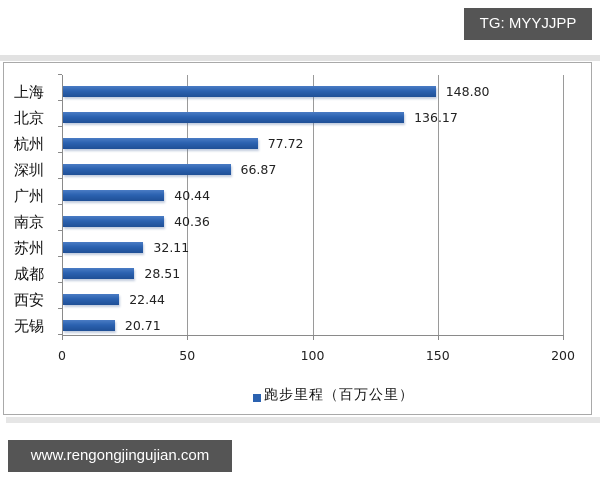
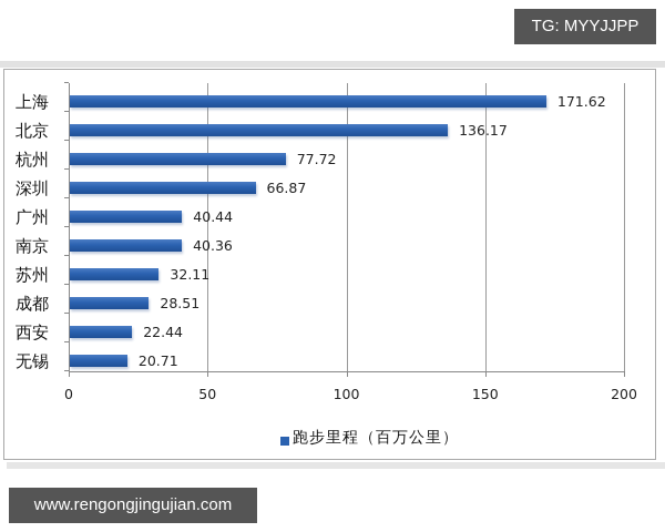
上海: 148.80 -> 171.62
